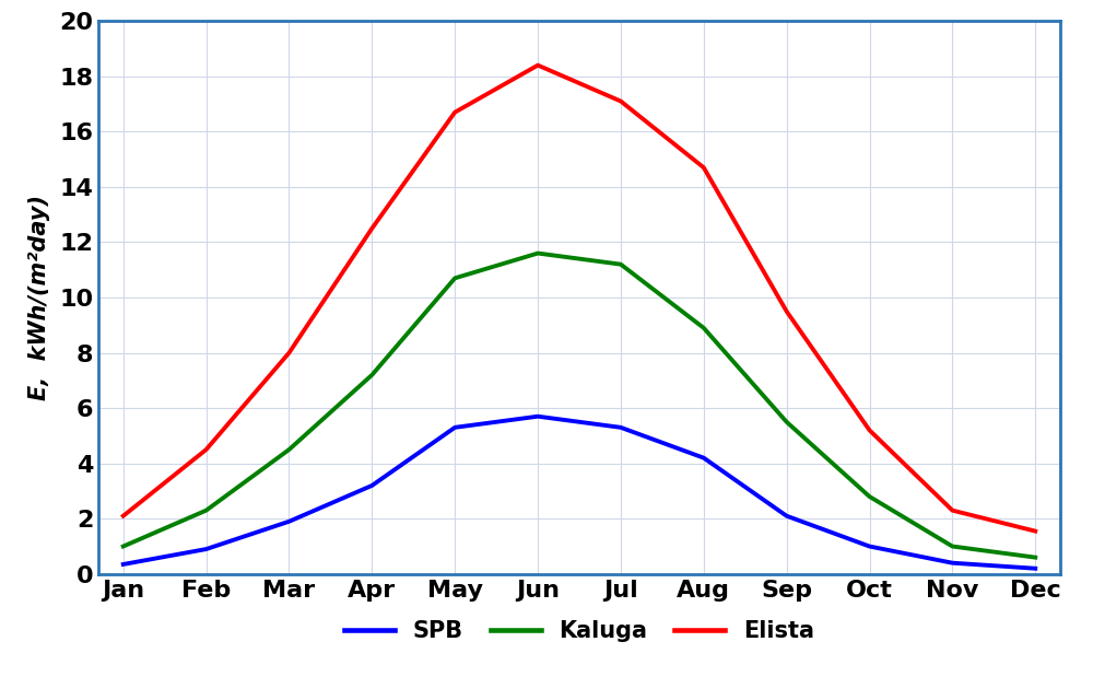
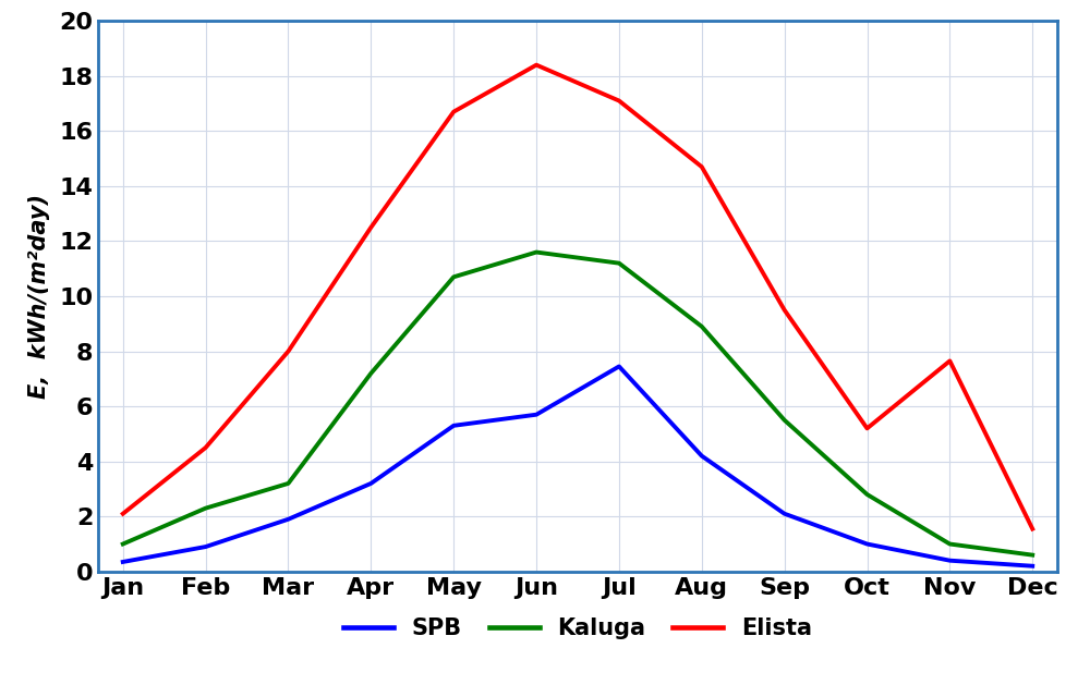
Kaluga/Mar: 4.5 -> 3.2
SPB/Jul: 5.30 -> 7.45
Elista/Nov: 2.30 -> 7.65
